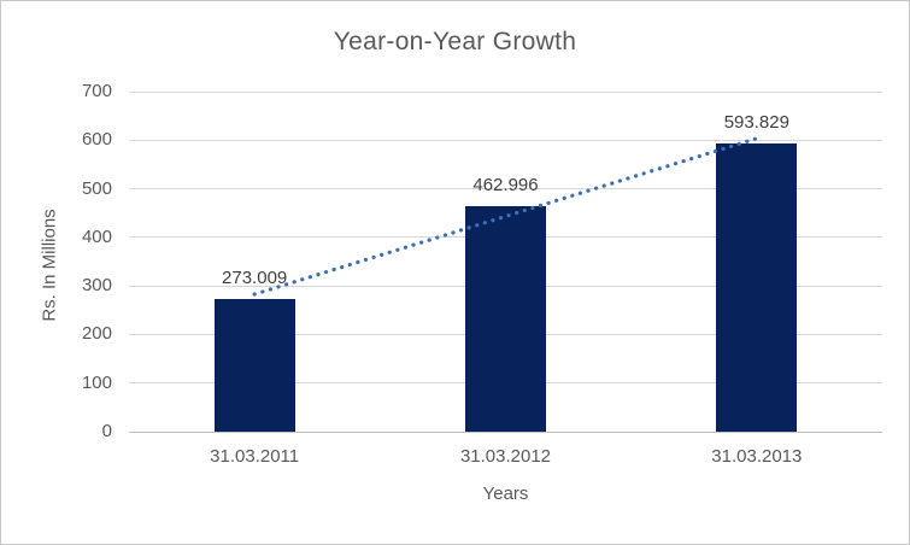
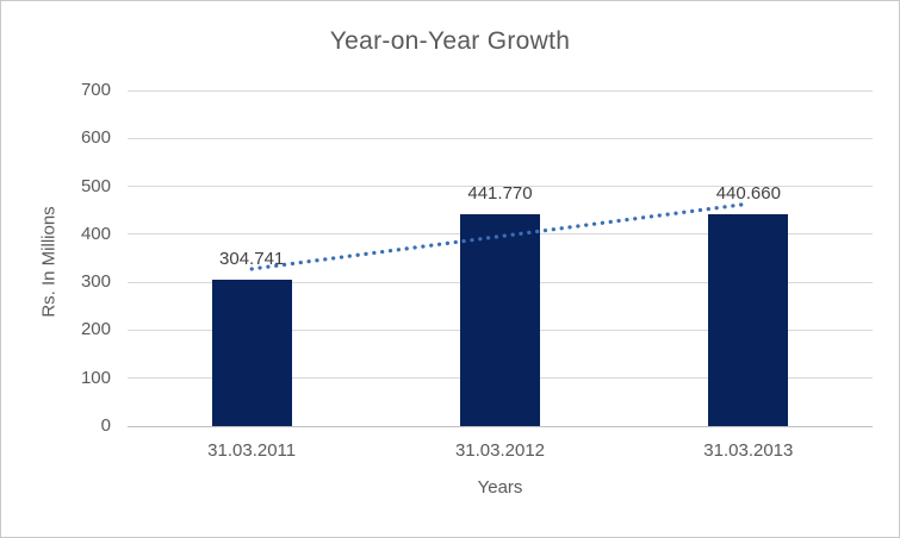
31.03.2011: 273.009 -> 304.741
31.03.2012: 462.996 -> 441.770
31.03.2013: 593.829 -> 440.660
